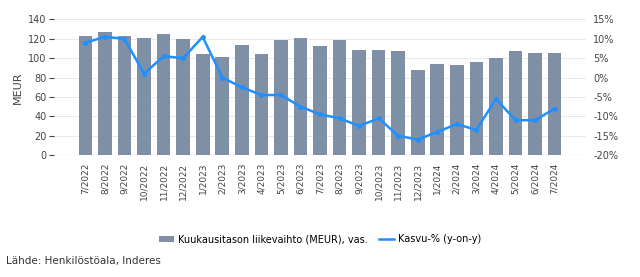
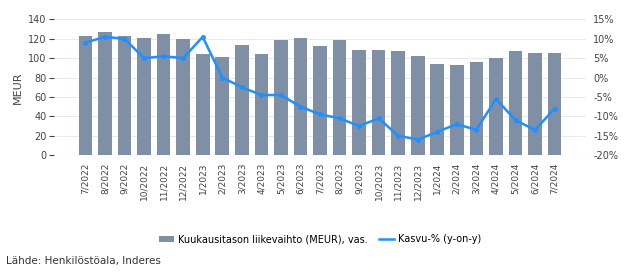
Kasvu-% (y-on-y)/10/2022: 1.0% -> 5.0%
Kuukausitason liikevaihto (MEUR), vas./12/2023: 88 -> 102
Kasvu-% (y-on-y)/6/2024: -11.0% -> -13.5%
